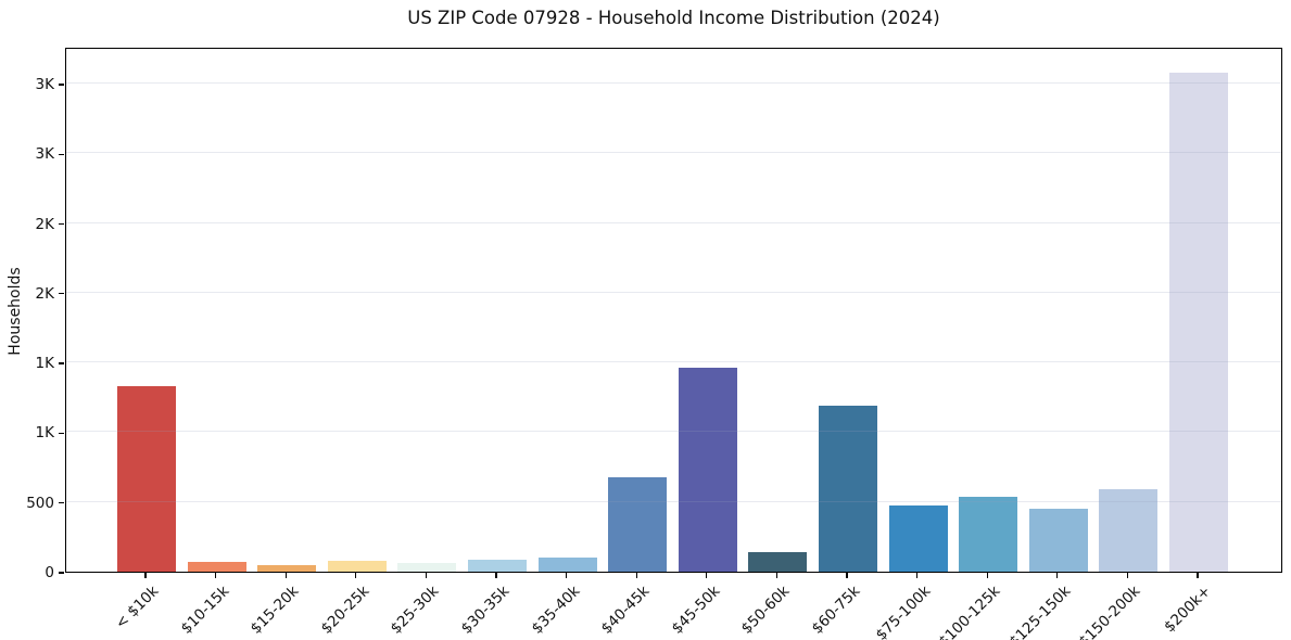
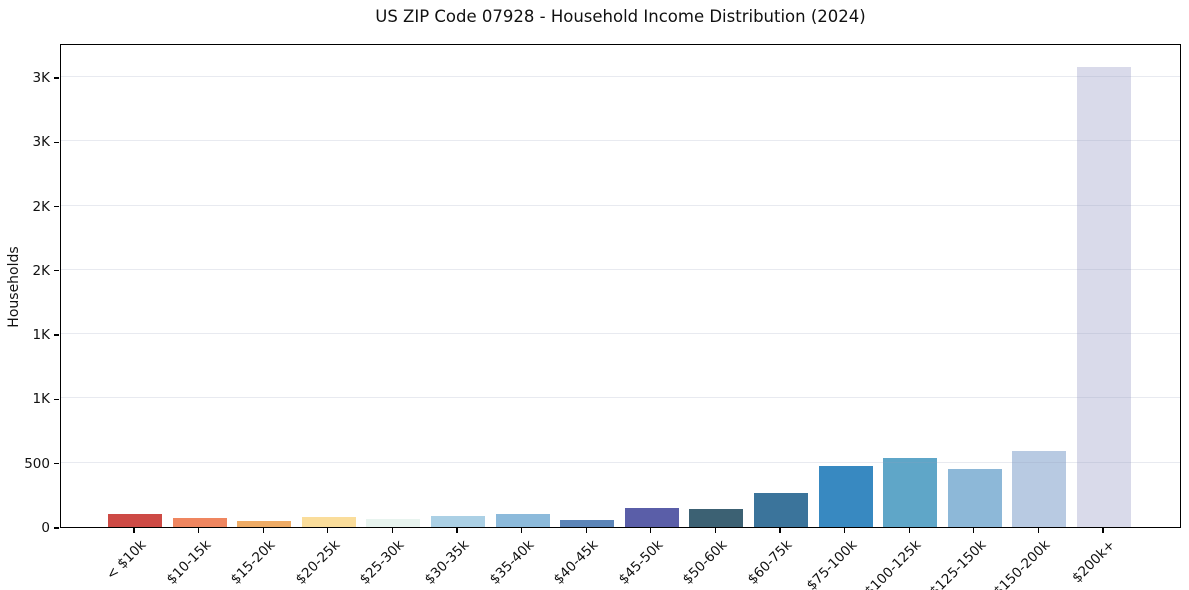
< $10k: 1.33K -> 0.10K
$40-45k: 0.68K -> 0.06K
$45-50k: 1.46K -> 0.15K
$60-75k: 1.19K -> 0.27K
